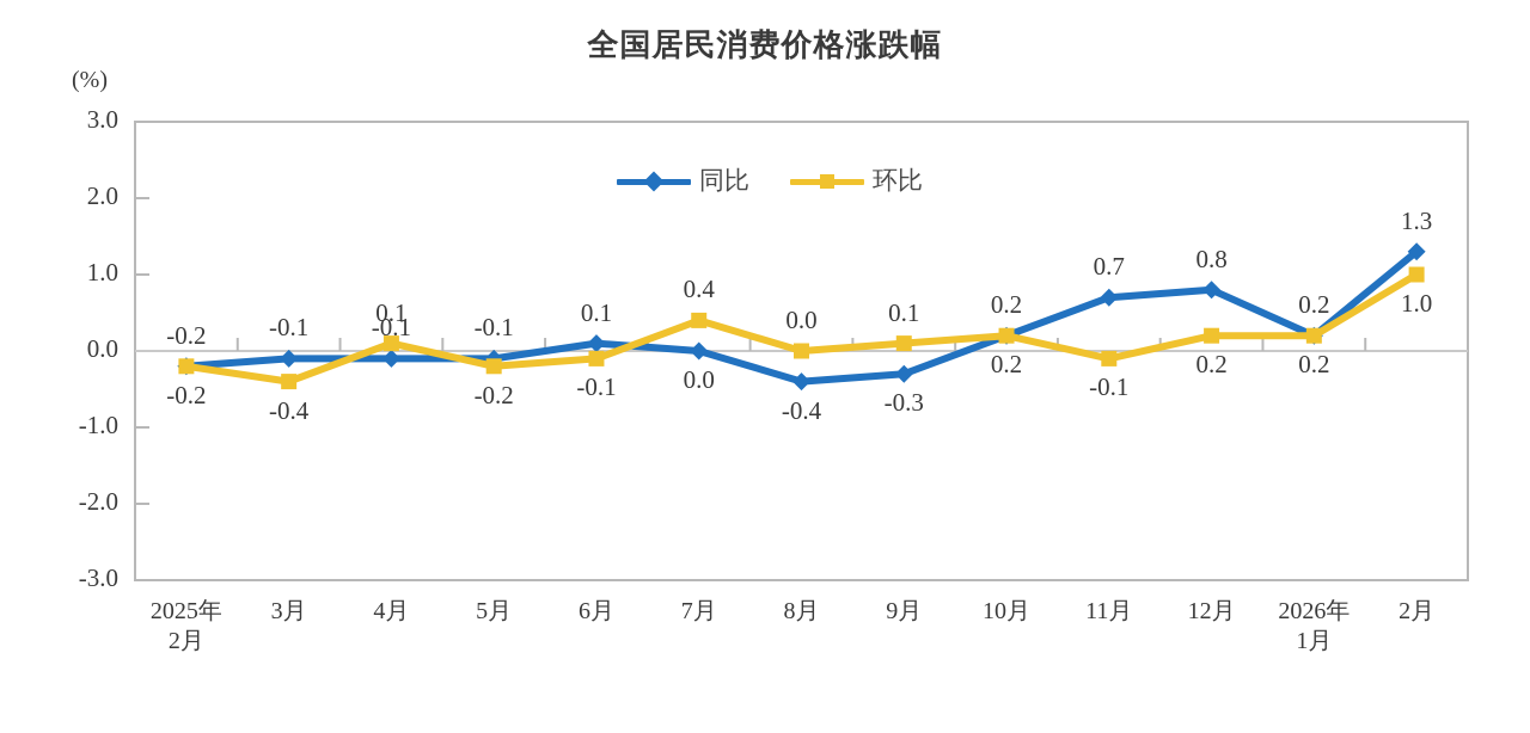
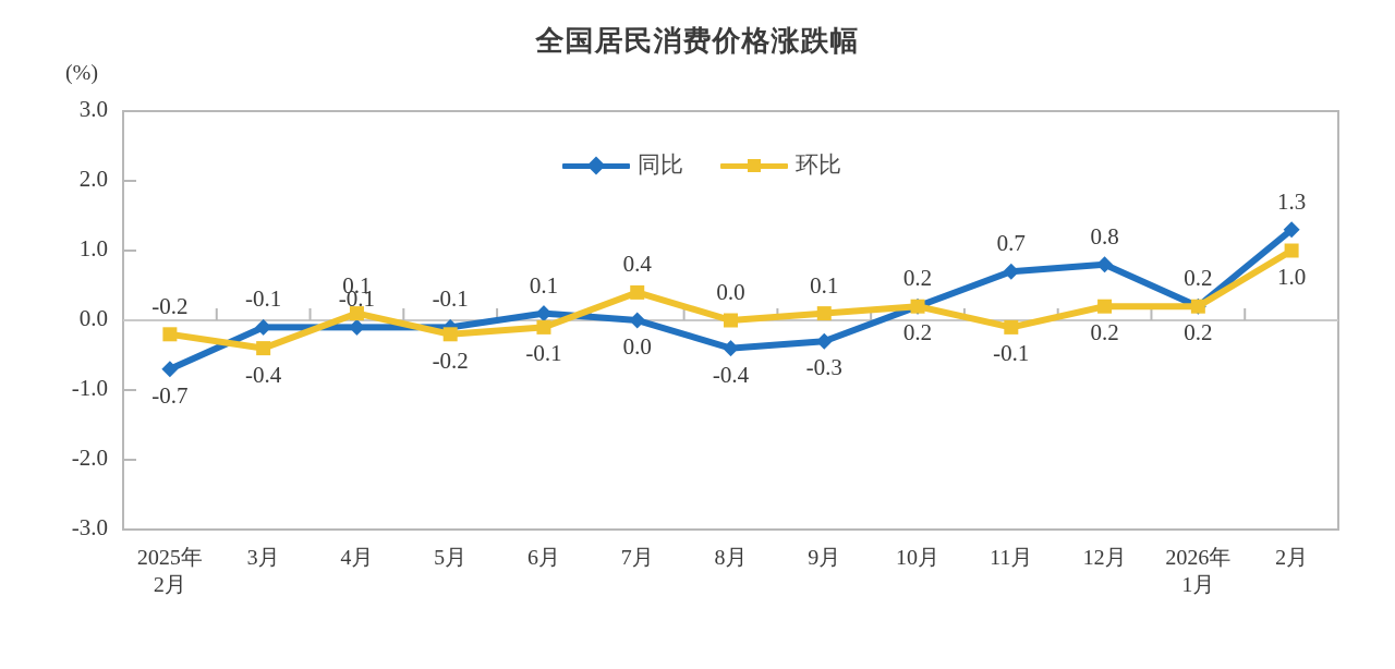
同比/2025年 2月: -0.2 -> -0.7
